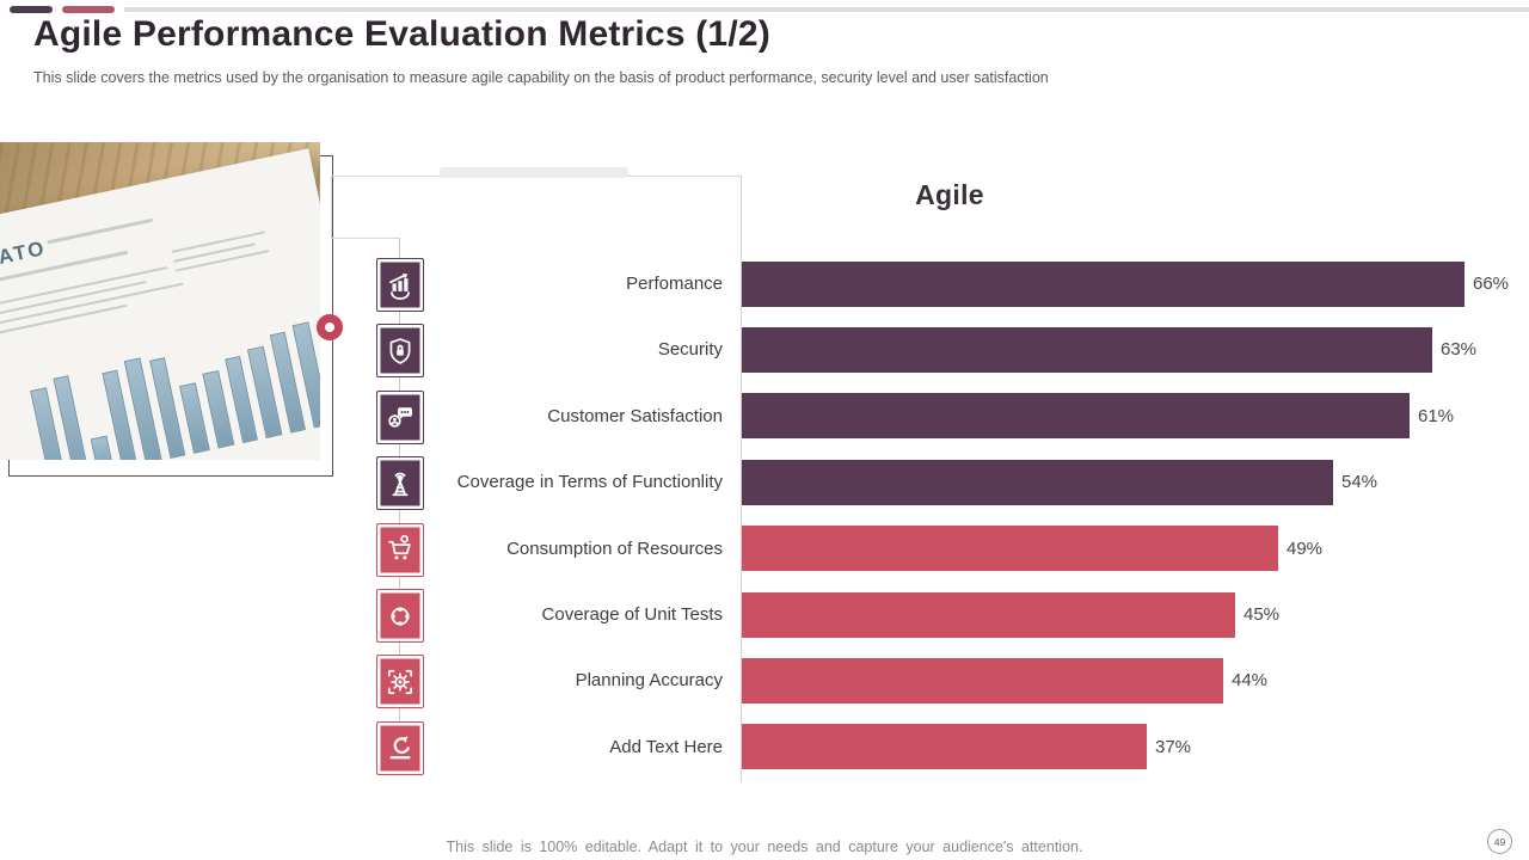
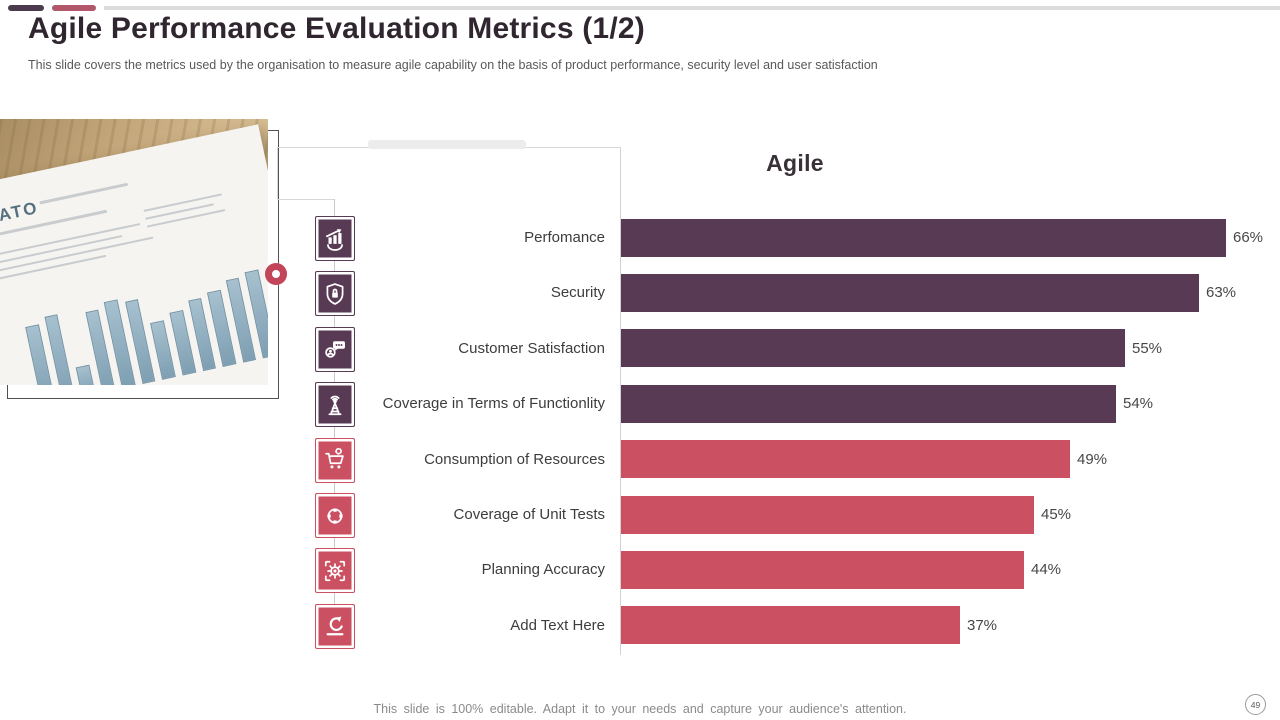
Customer Satisfaction: 61% -> 55%
